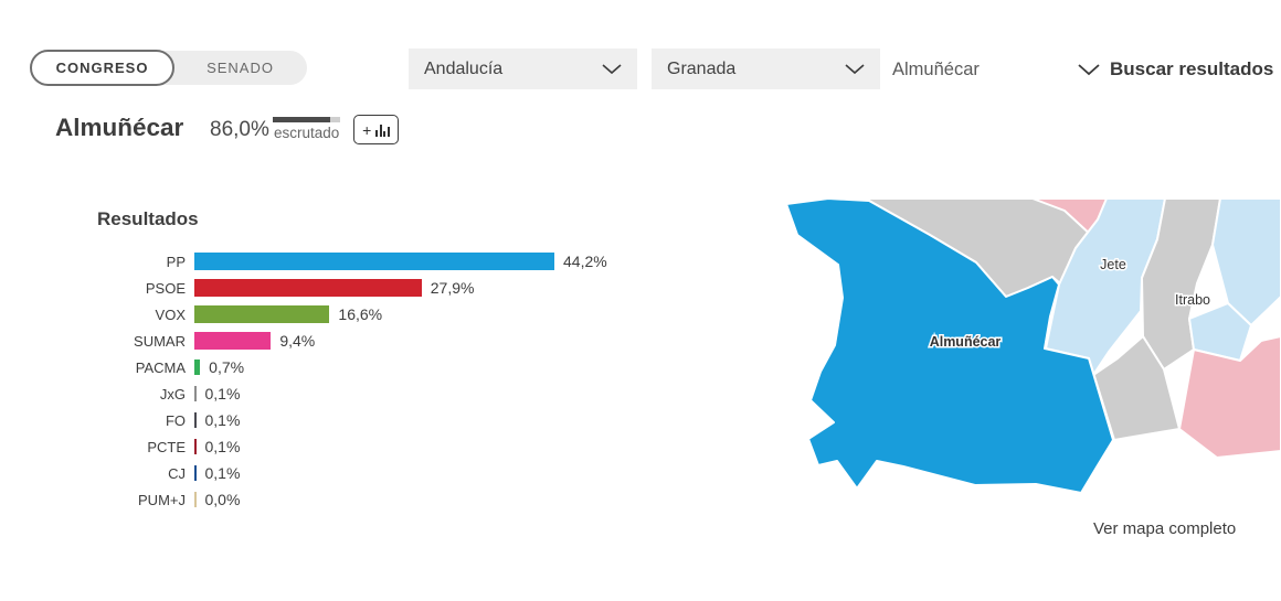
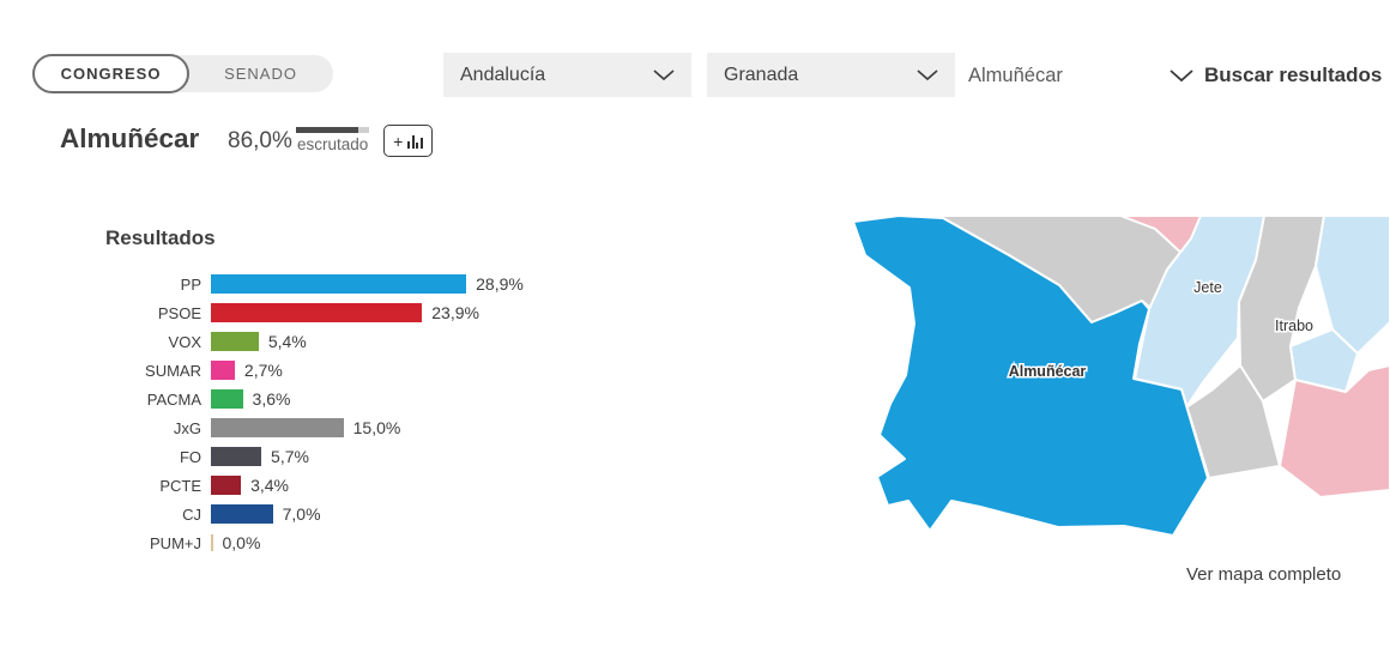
PP: 44,2% -> 28,9%
PSOE: 27,9% -> 23,9%
VOX: 16,6% -> 5,4%
SUMAR: 9,4% -> 2,7%
PACMA: 0,7% -> 3,6%
JxG: 0,1% -> 15,0%
FO: 0,1% -> 5,7%
PCTE: 0,1% -> 3,4%
CJ: 0,1% -> 7,0%
